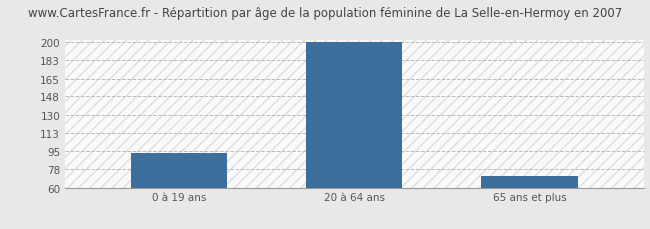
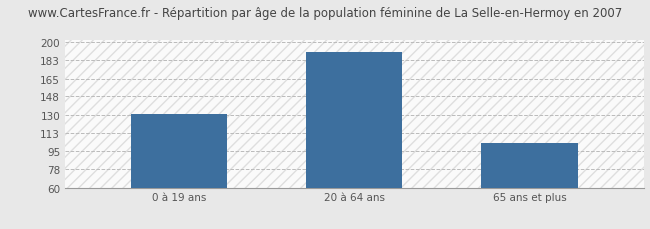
0 à 19 ans: 93 -> 131
20 à 64 ans: 200 -> 191
65 ans et plus: 71 -> 103
